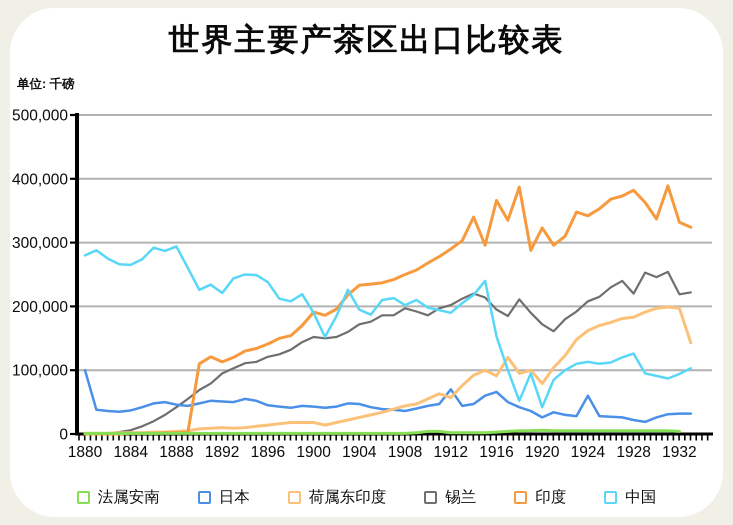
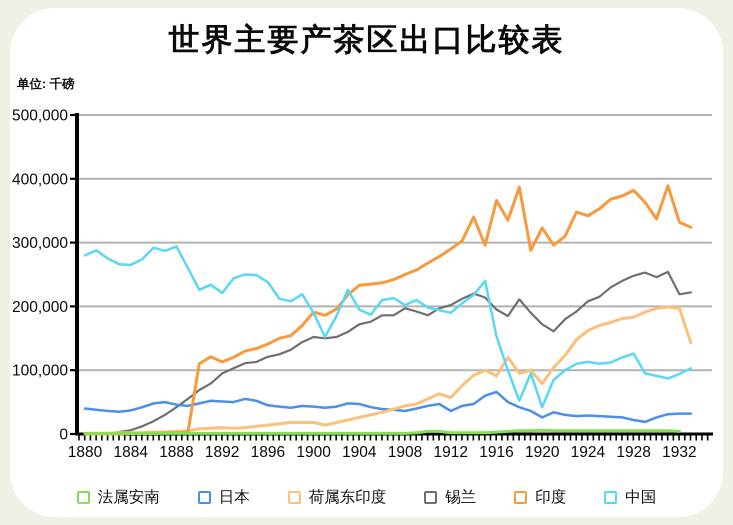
日本/1880: 100000 -> 40000
日本/1912: 70000 -> 40000
日本/1924: 60000 -> 30000
锡兰/1928: 220000 -> 250000
